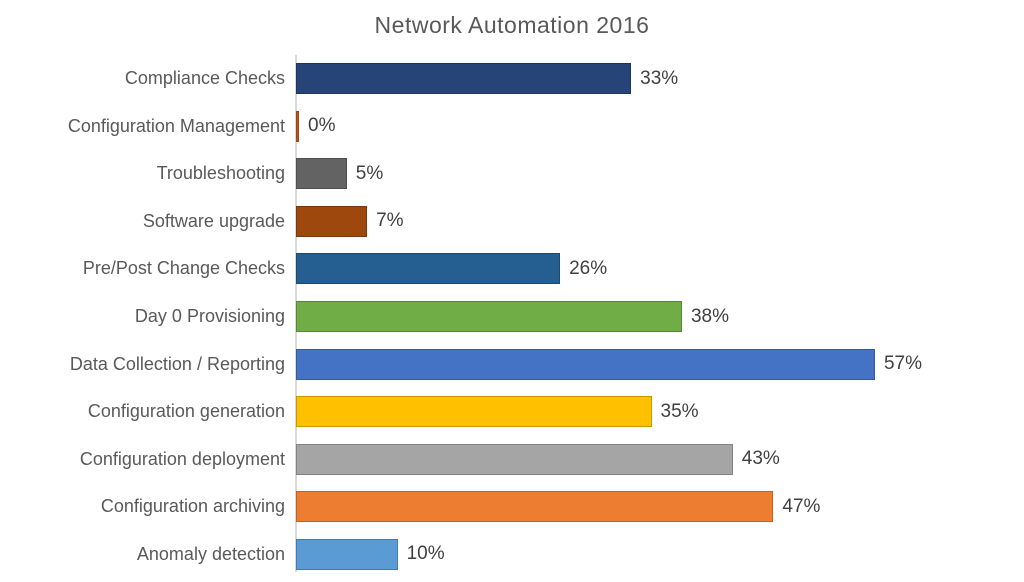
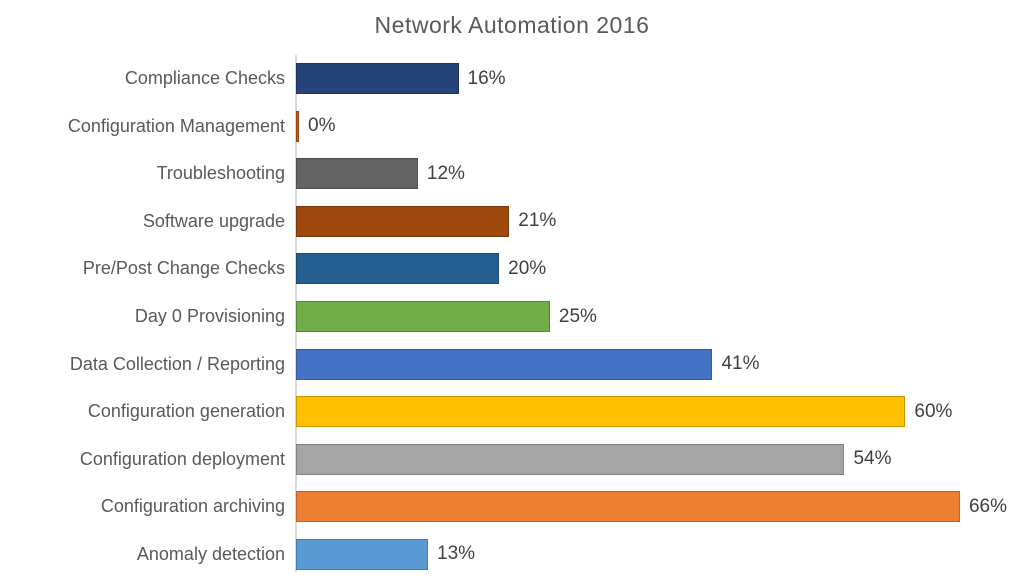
Compliance Checks: 33% -> 16%
Troubleshooting: 5% -> 12%
Software upgrade: 7% -> 21%
Pre/Post Change Checks: 26% -> 20%
Day 0 Provisioning: 38% -> 25%
Data Collection / Reporting: 57% -> 41%
Configuration generation: 35% -> 60%
Configuration deployment: 43% -> 54%
Configuration archiving: 47% -> 66%
Anomaly detection: 10% -> 13%
